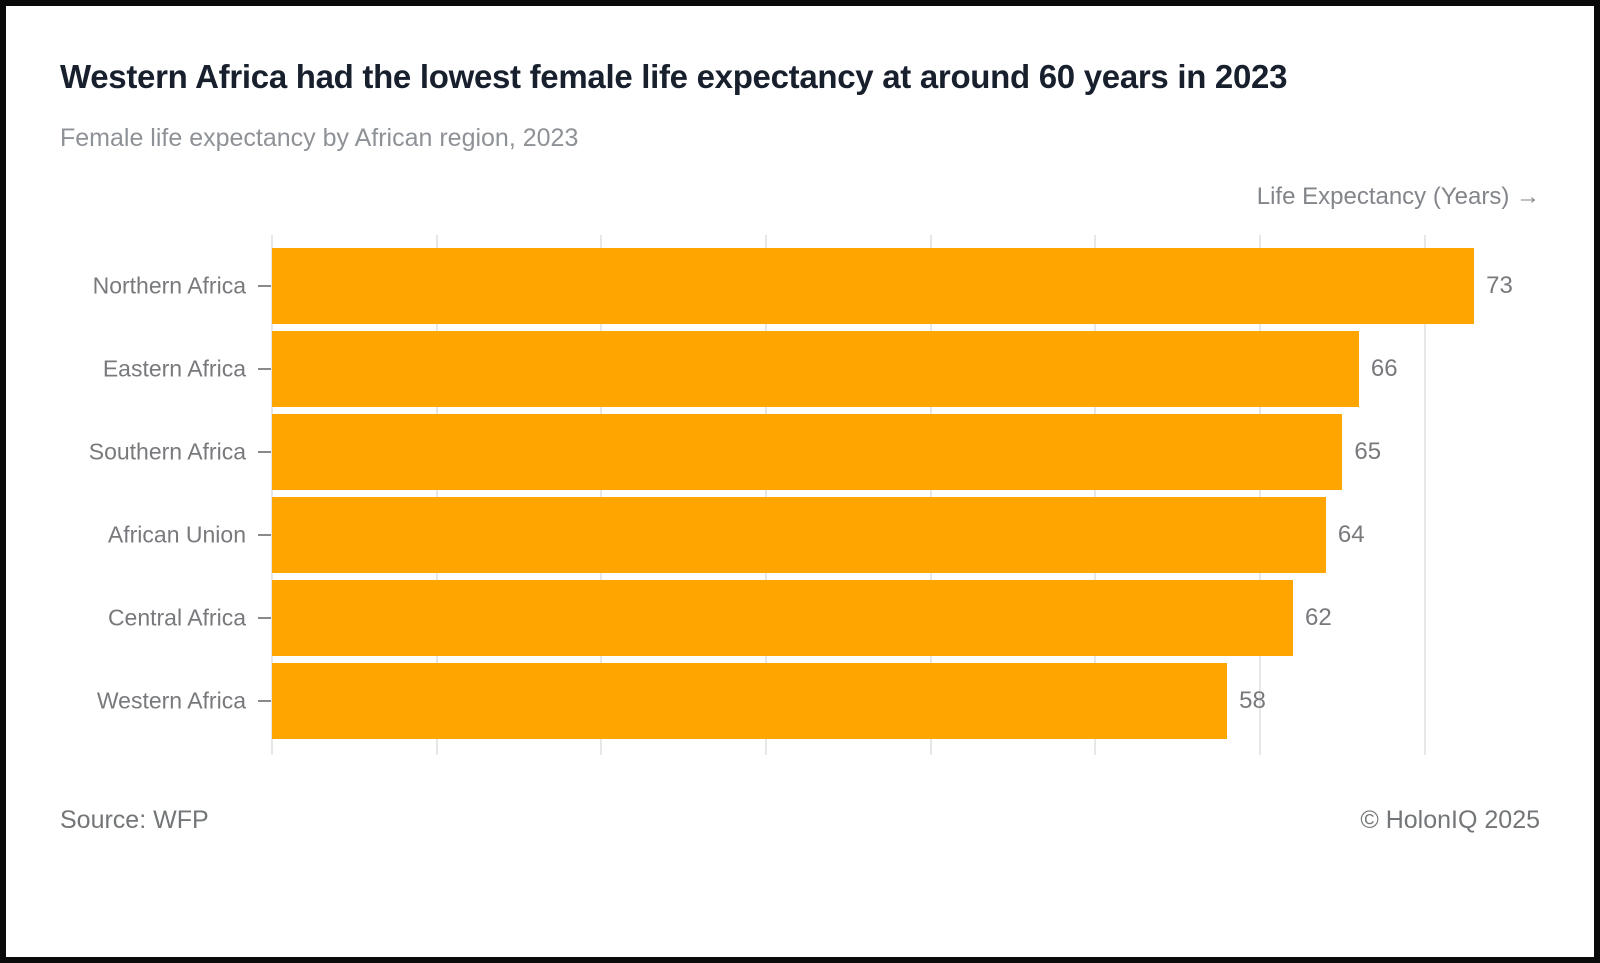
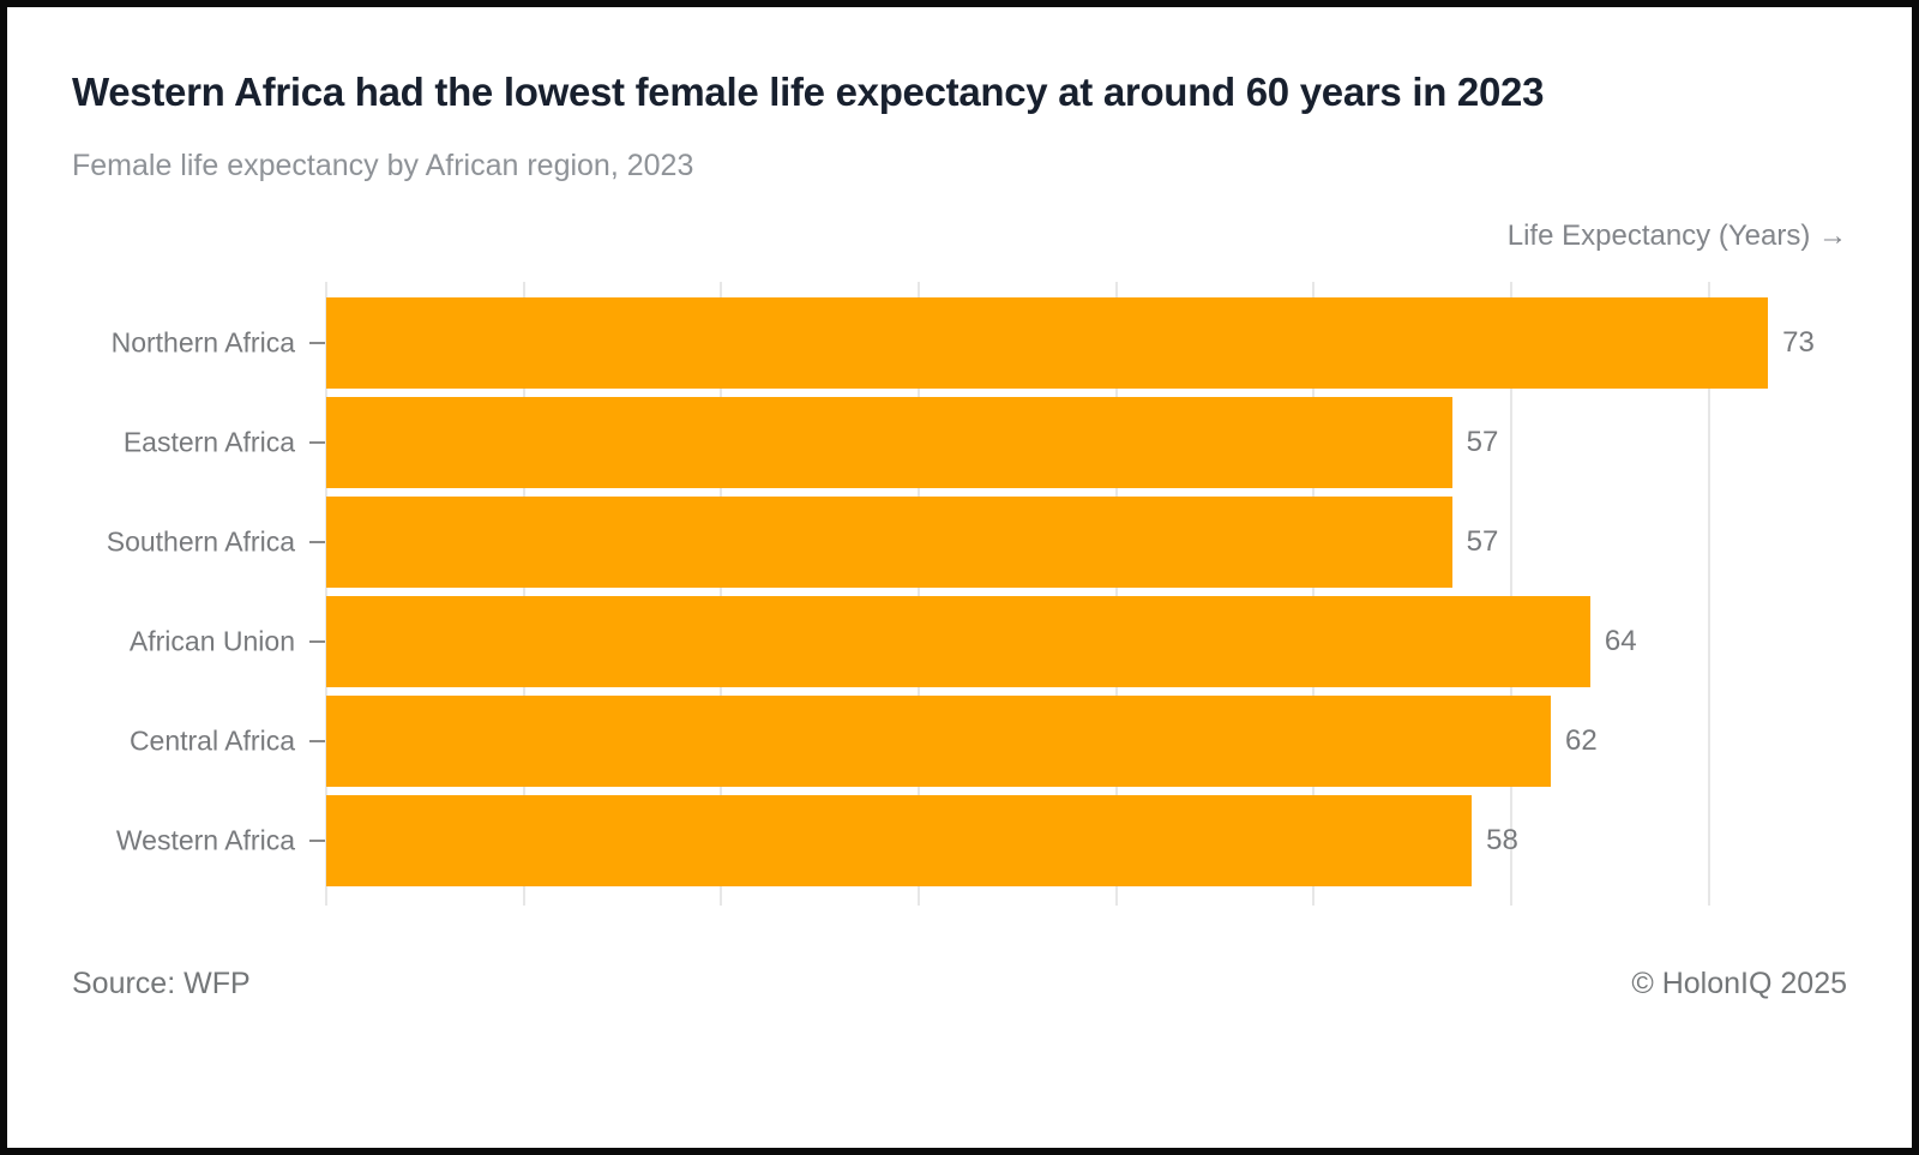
Eastern Africa: 66 -> 57
Southern Africa: 65 -> 57
